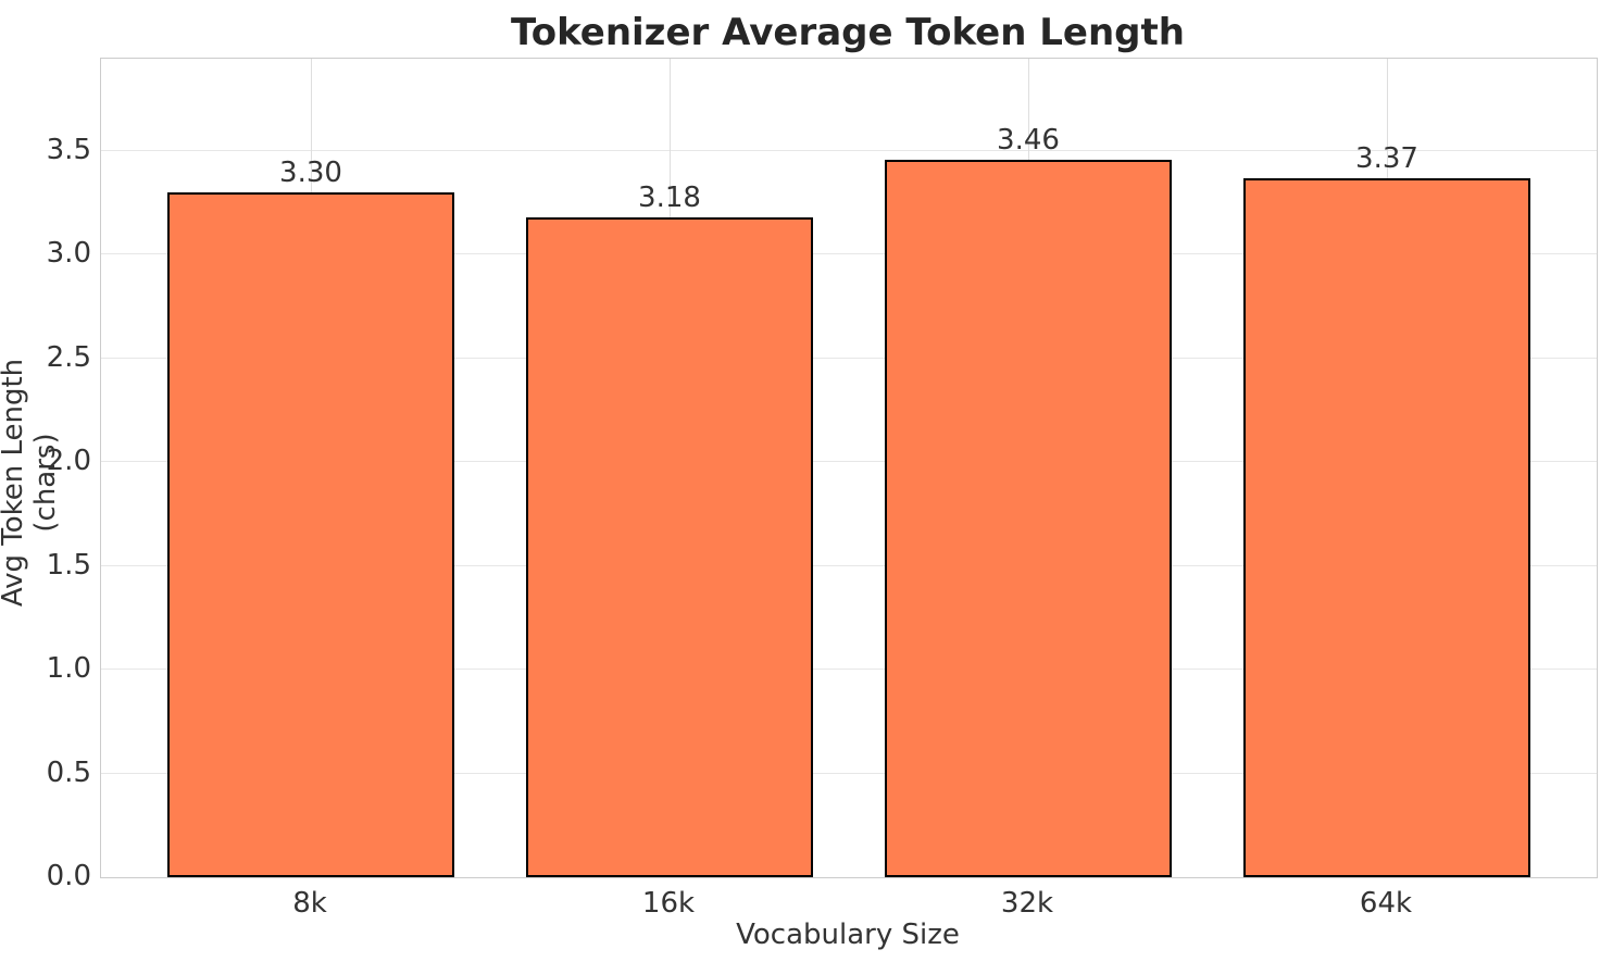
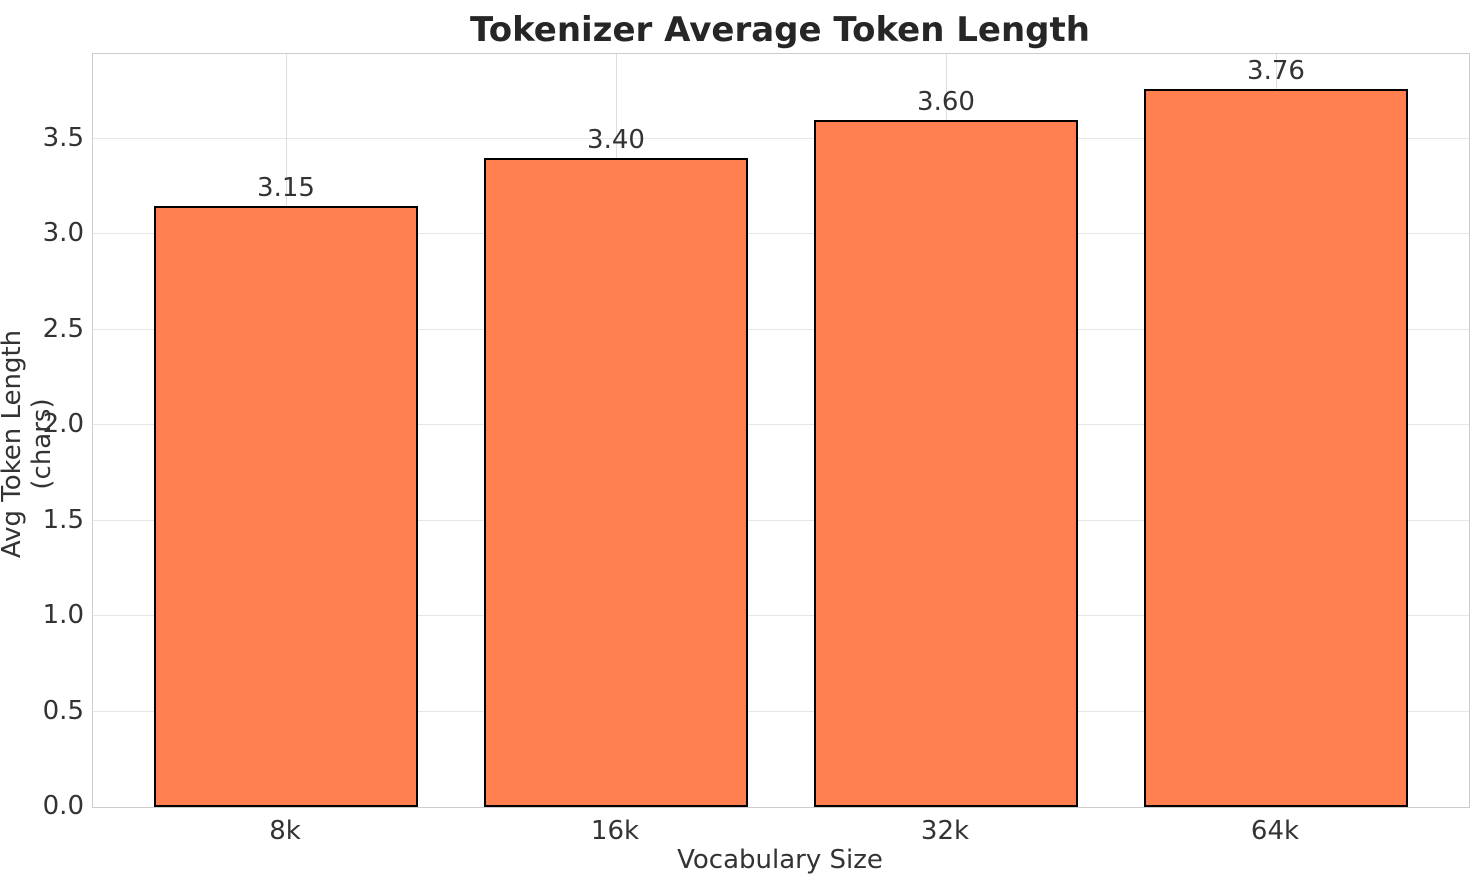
8k: 3.30 -> 3.15
16k: 3.18 -> 3.40
32k: 3.46 -> 3.60
64k: 3.37 -> 3.76
